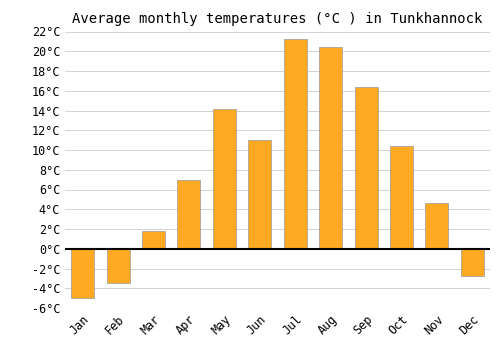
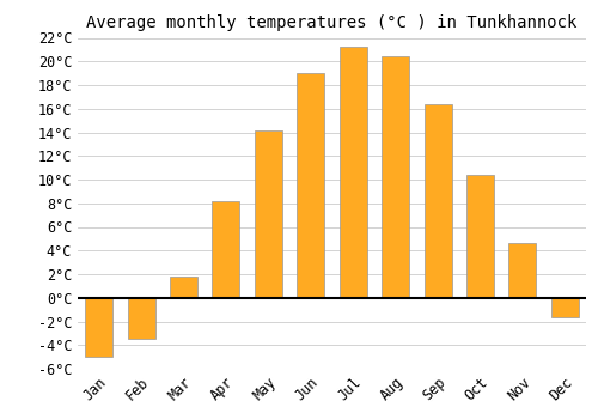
Apr: 7.0°C -> 8.2°C
Jun: 11.0°C -> 19.0°C
Dec: -2.8°C -> -1.6°C
